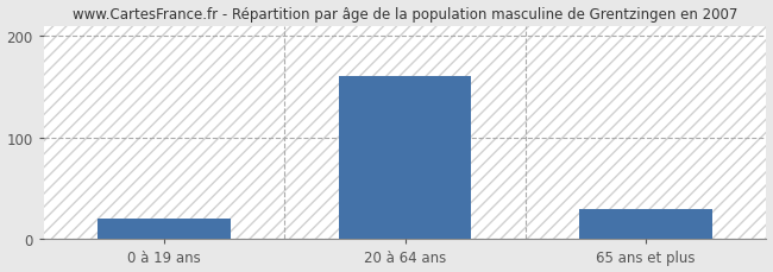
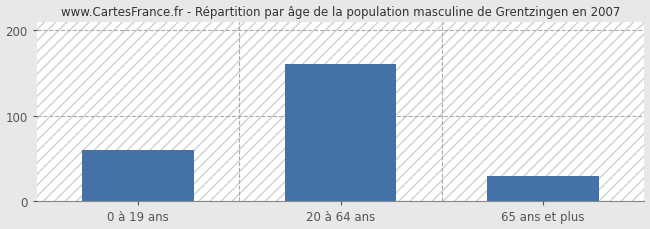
0 à 19 ans: 20 -> 60
